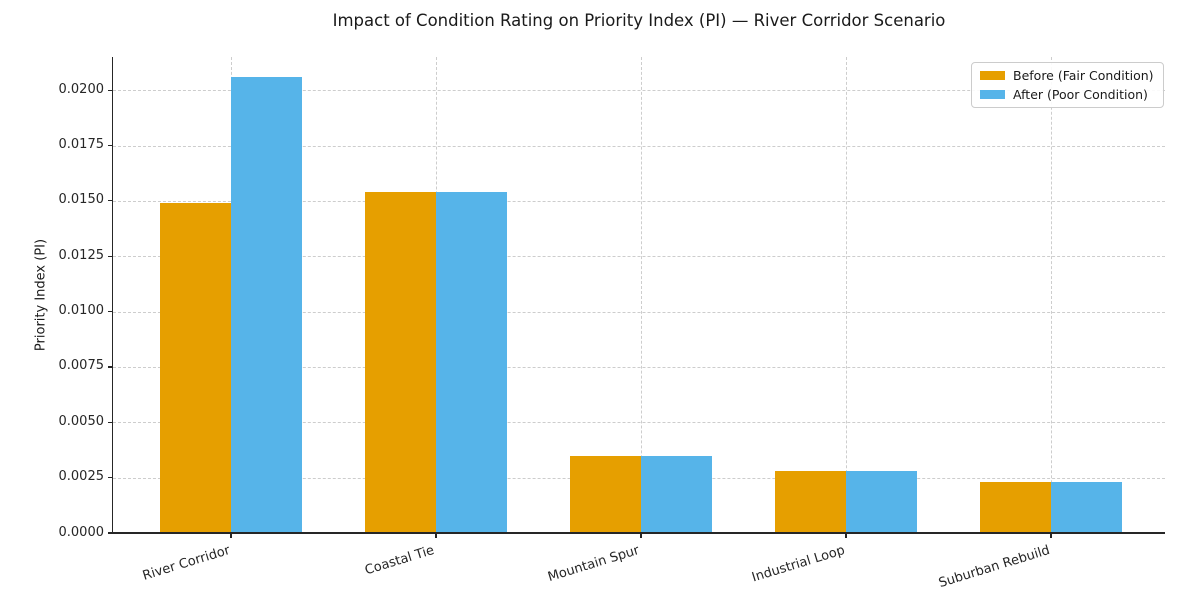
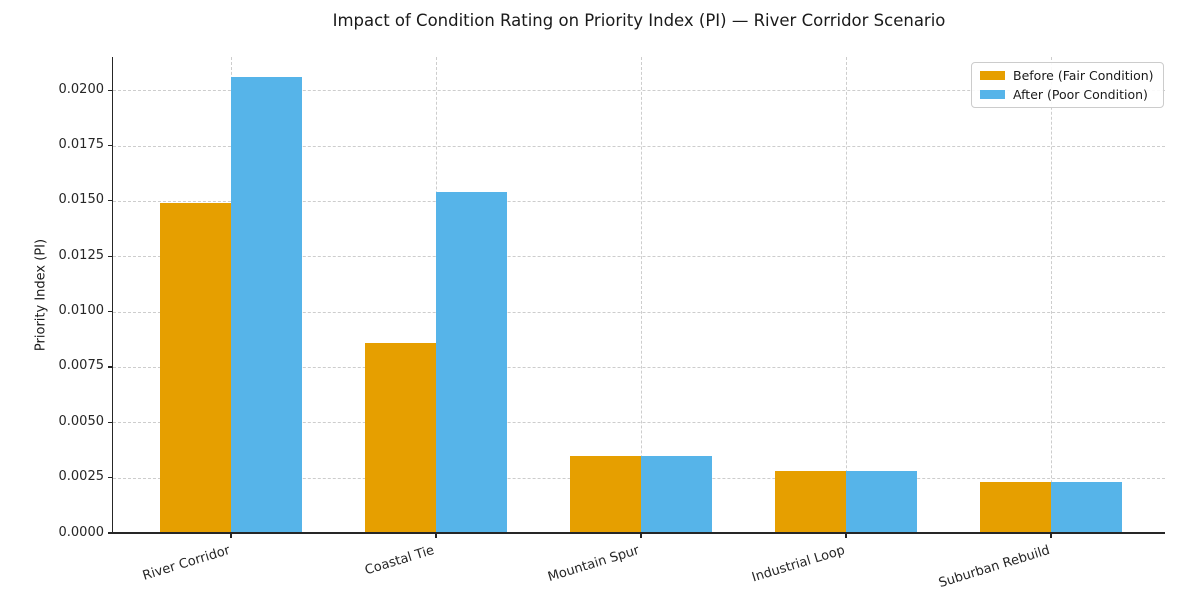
Before (Fair Condition)/Coastal Tie: 0.0154 -> 0.0086
